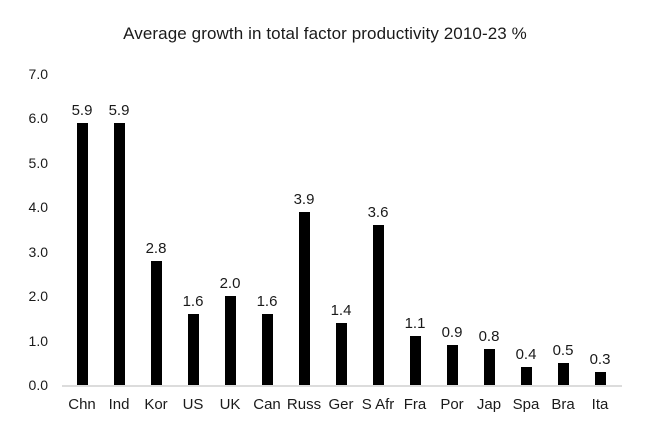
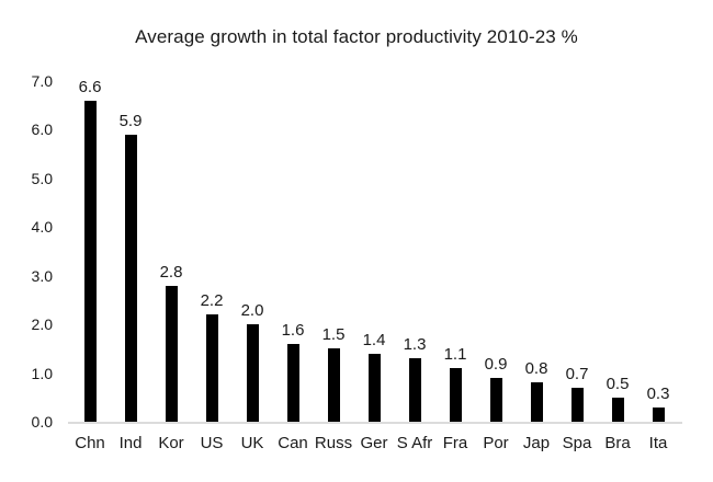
Chn: 5.9 -> 6.6
US: 1.6 -> 2.2
Russ: 3.9 -> 1.5
S Afr: 3.6 -> 1.3
Spa: 0.4 -> 0.7
